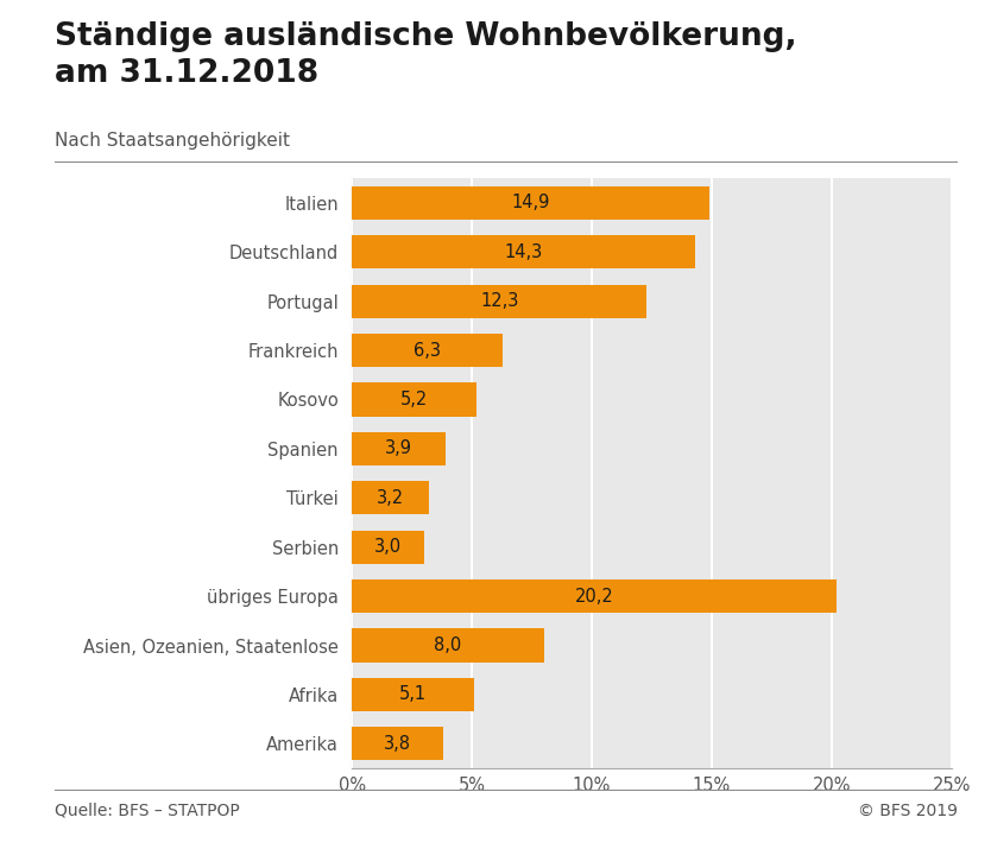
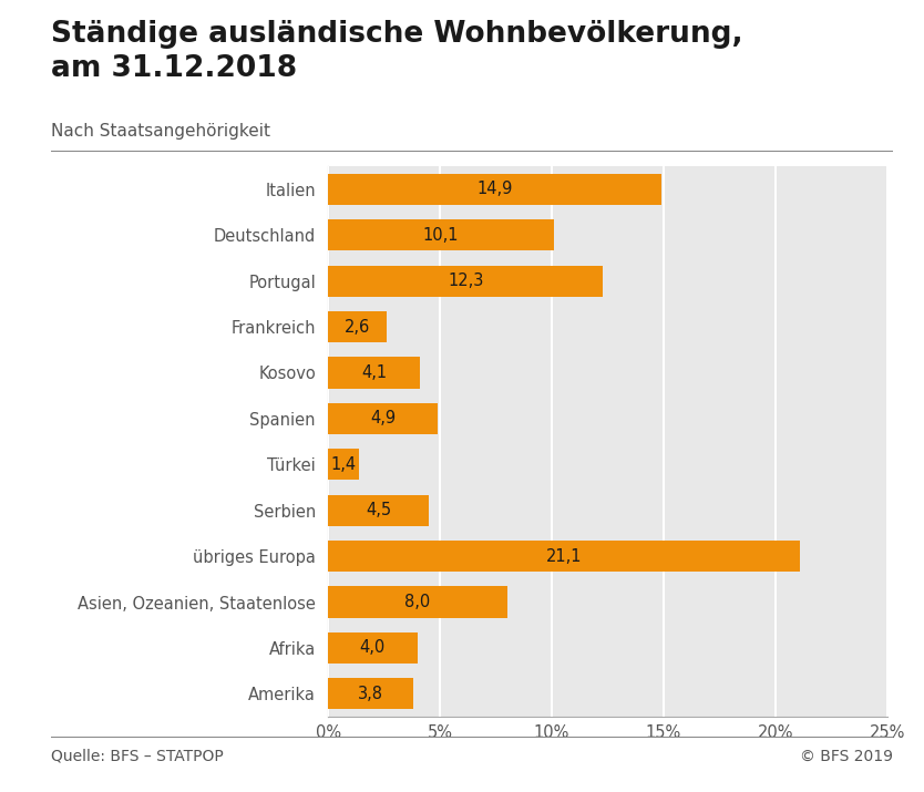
Deutschland: 14,3 -> 10,1
Frankreich: 6,3 -> 2,6
Kosovo: 5,2 -> 4,1
Spanien: 3,9 -> 4,9
Türkei: 3,2 -> 1,4
Serbien: 3,0 -> 4,5
übriges Europa: 20,2 -> 21,1
Afrika: 5,1 -> 4,0
